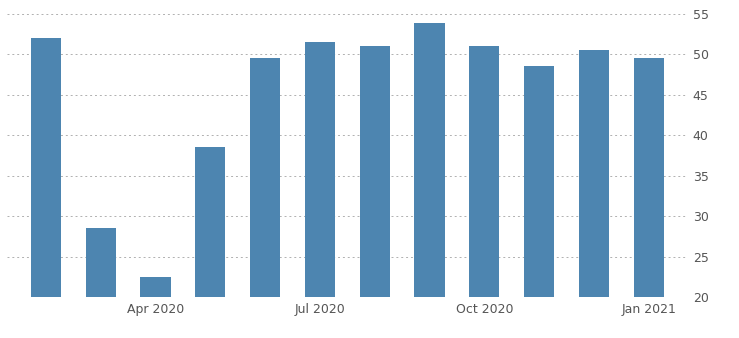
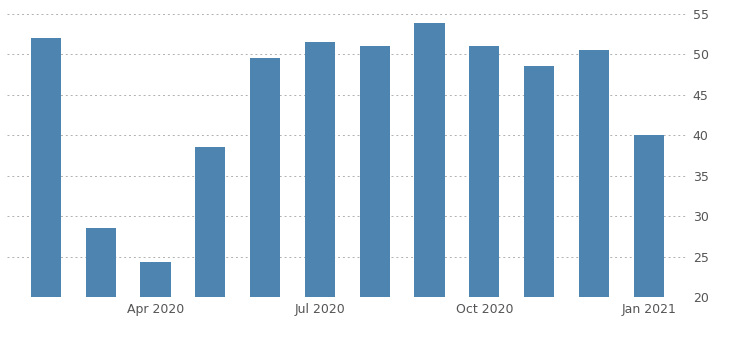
Apr 2020: 22.5 -> 24.4
Jan 2021: 49.5 -> 40.0
